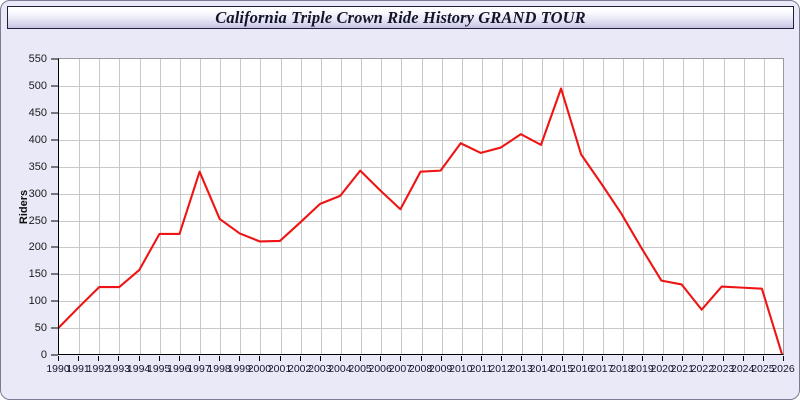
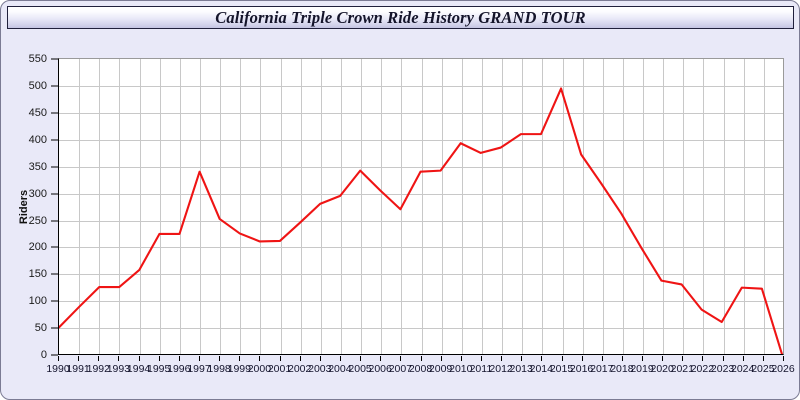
2014: 390 -> 410
2023: 130 -> 60
